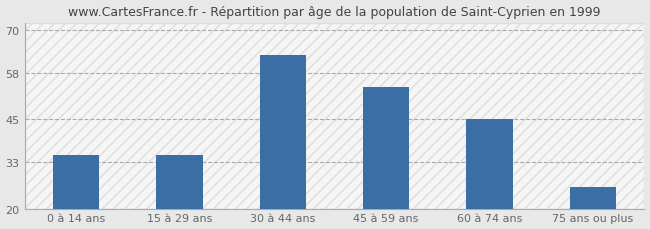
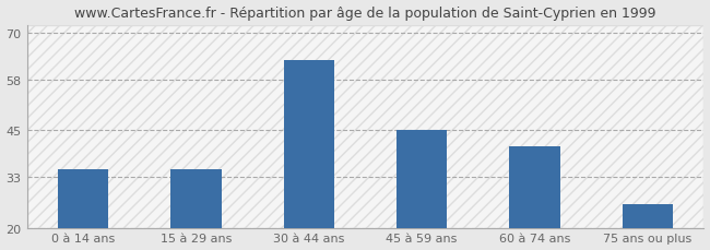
45 à 59 ans: 54 -> 45
60 à 74 ans: 45 -> 41
